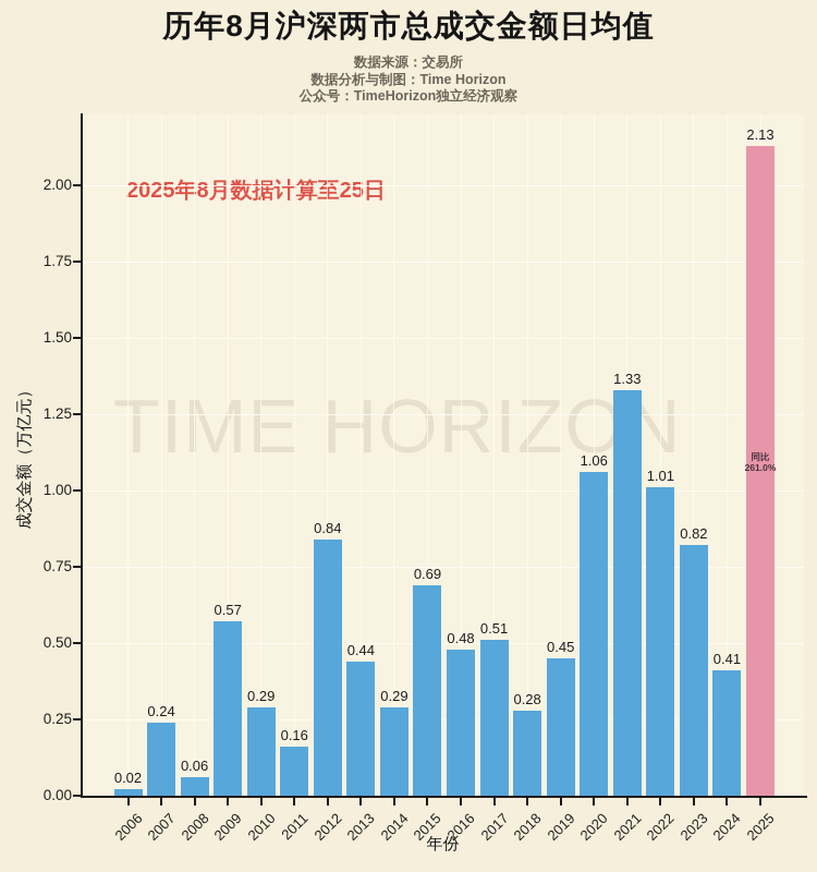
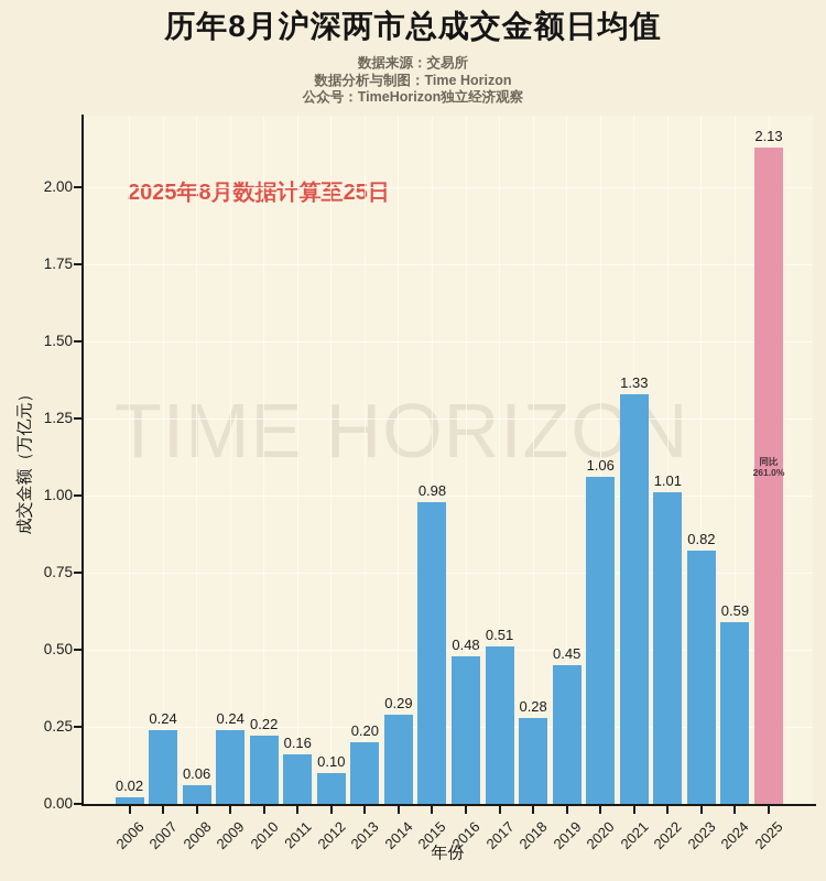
2009: 0.57 -> 0.24
2010: 0.29 -> 0.22
2012: 0.84 -> 0.10
2013: 0.44 -> 0.20
2015: 0.69 -> 0.98
2024: 0.41 -> 0.59
